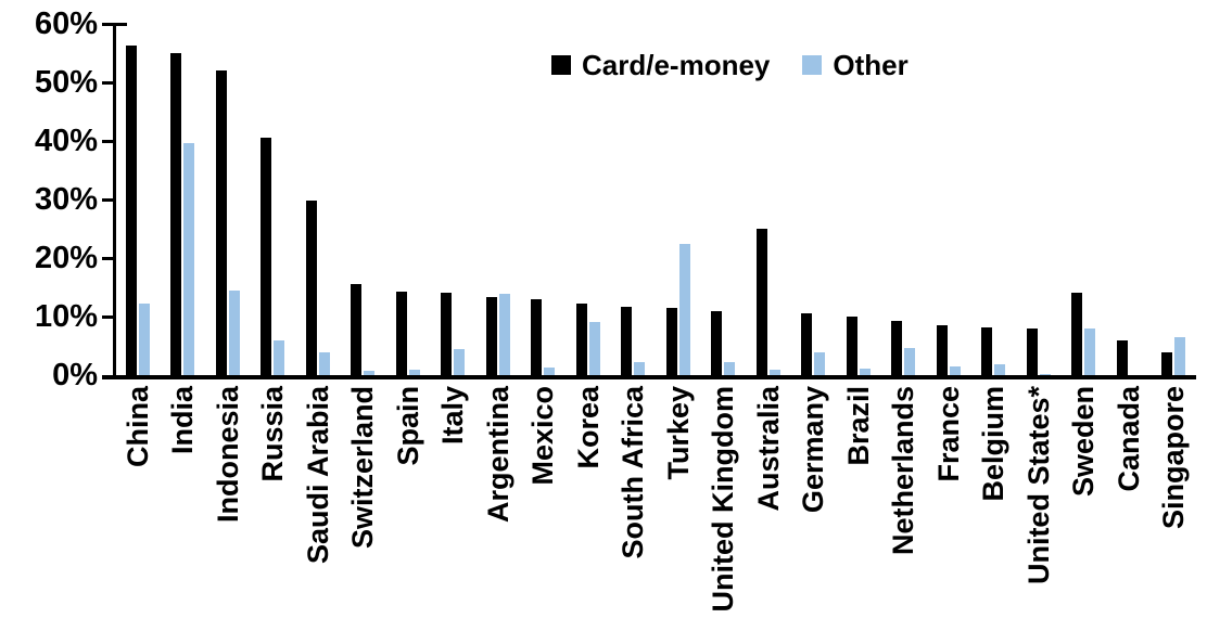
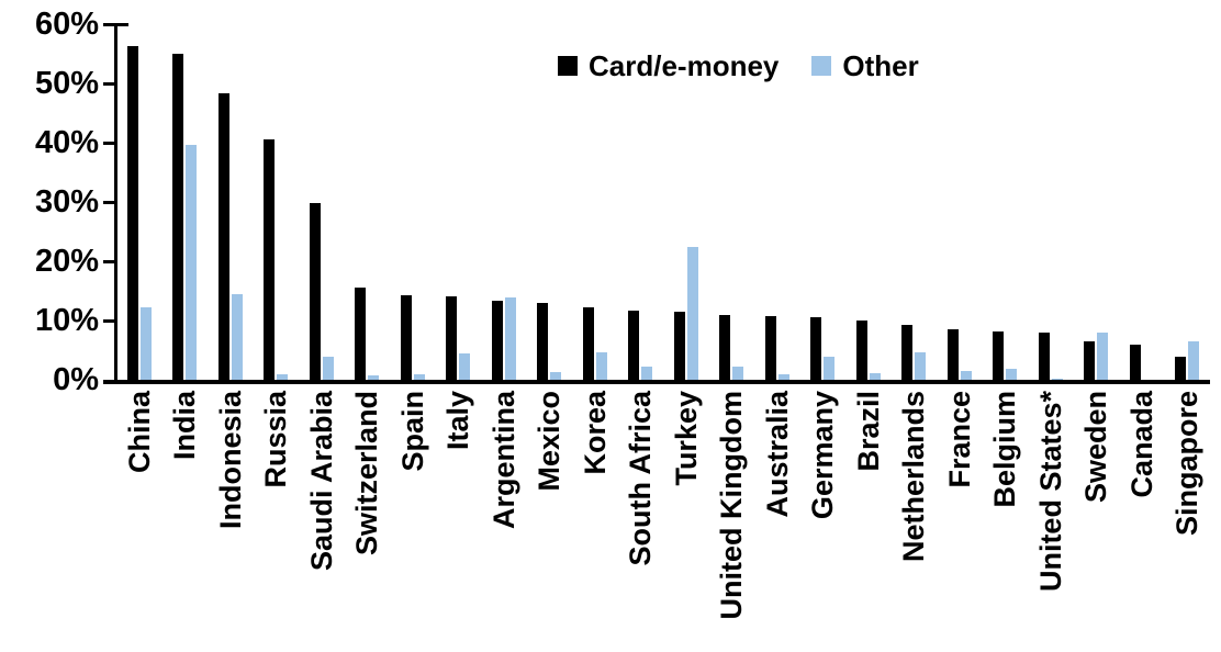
Card/e-money/Indonesia: 52% -> 48%
Other/Russia: 6% -> 1%
Other/Korea: 9% -> 5%
Card/e-money/Australia: 25% -> 11%
Card/e-money/Sweden: 14% -> 6%
